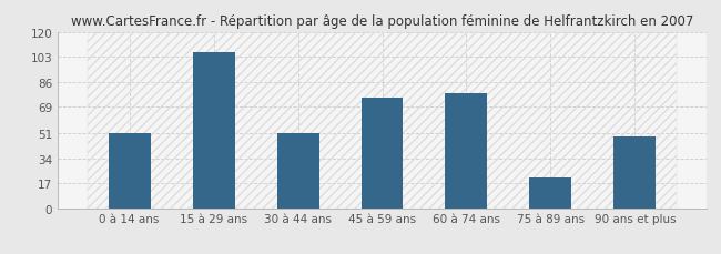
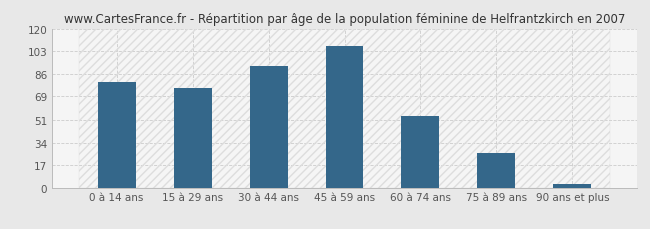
0 à 14 ans: 51 -> 80
15 à 29 ans: 106 -> 75
30 à 44 ans: 51 -> 92
45 à 59 ans: 75 -> 107
60 à 74 ans: 78 -> 54
75 à 89 ans: 21 -> 26
90 ans et plus: 49 -> 3
